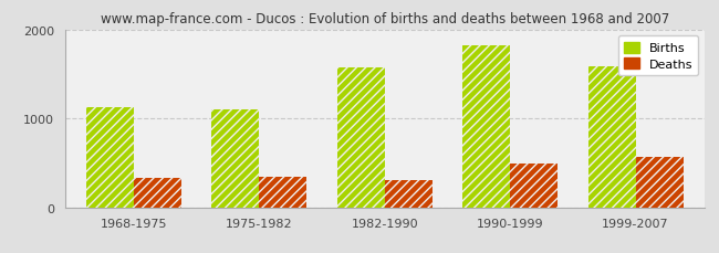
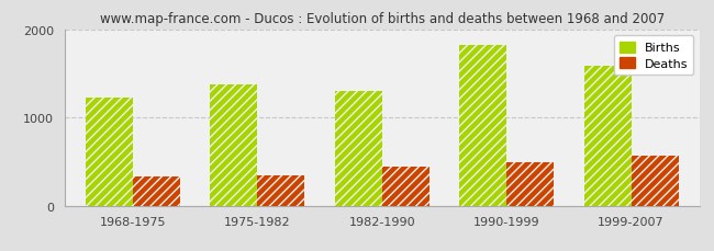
Births/1968-1975: 1130 -> 1220
Births/1975-1982: 1100 -> 1380
Births/1982-1990: 1570 -> 1300
Deaths/1982-1990: 310 -> 440
